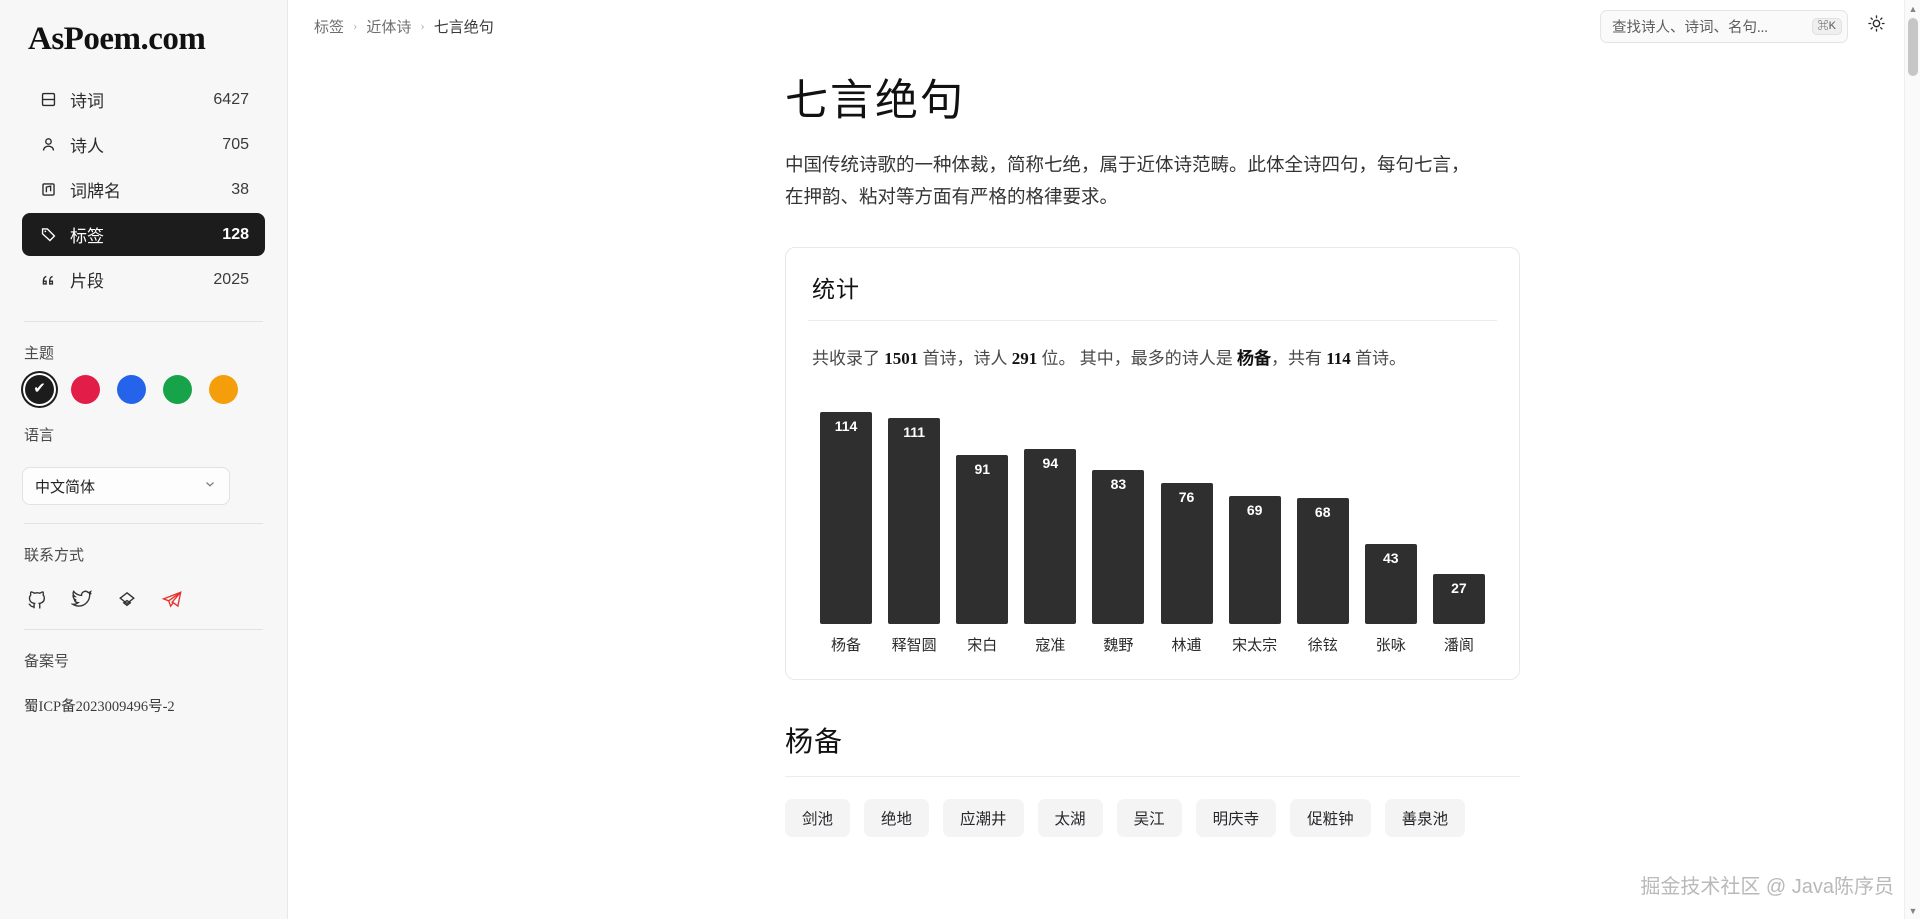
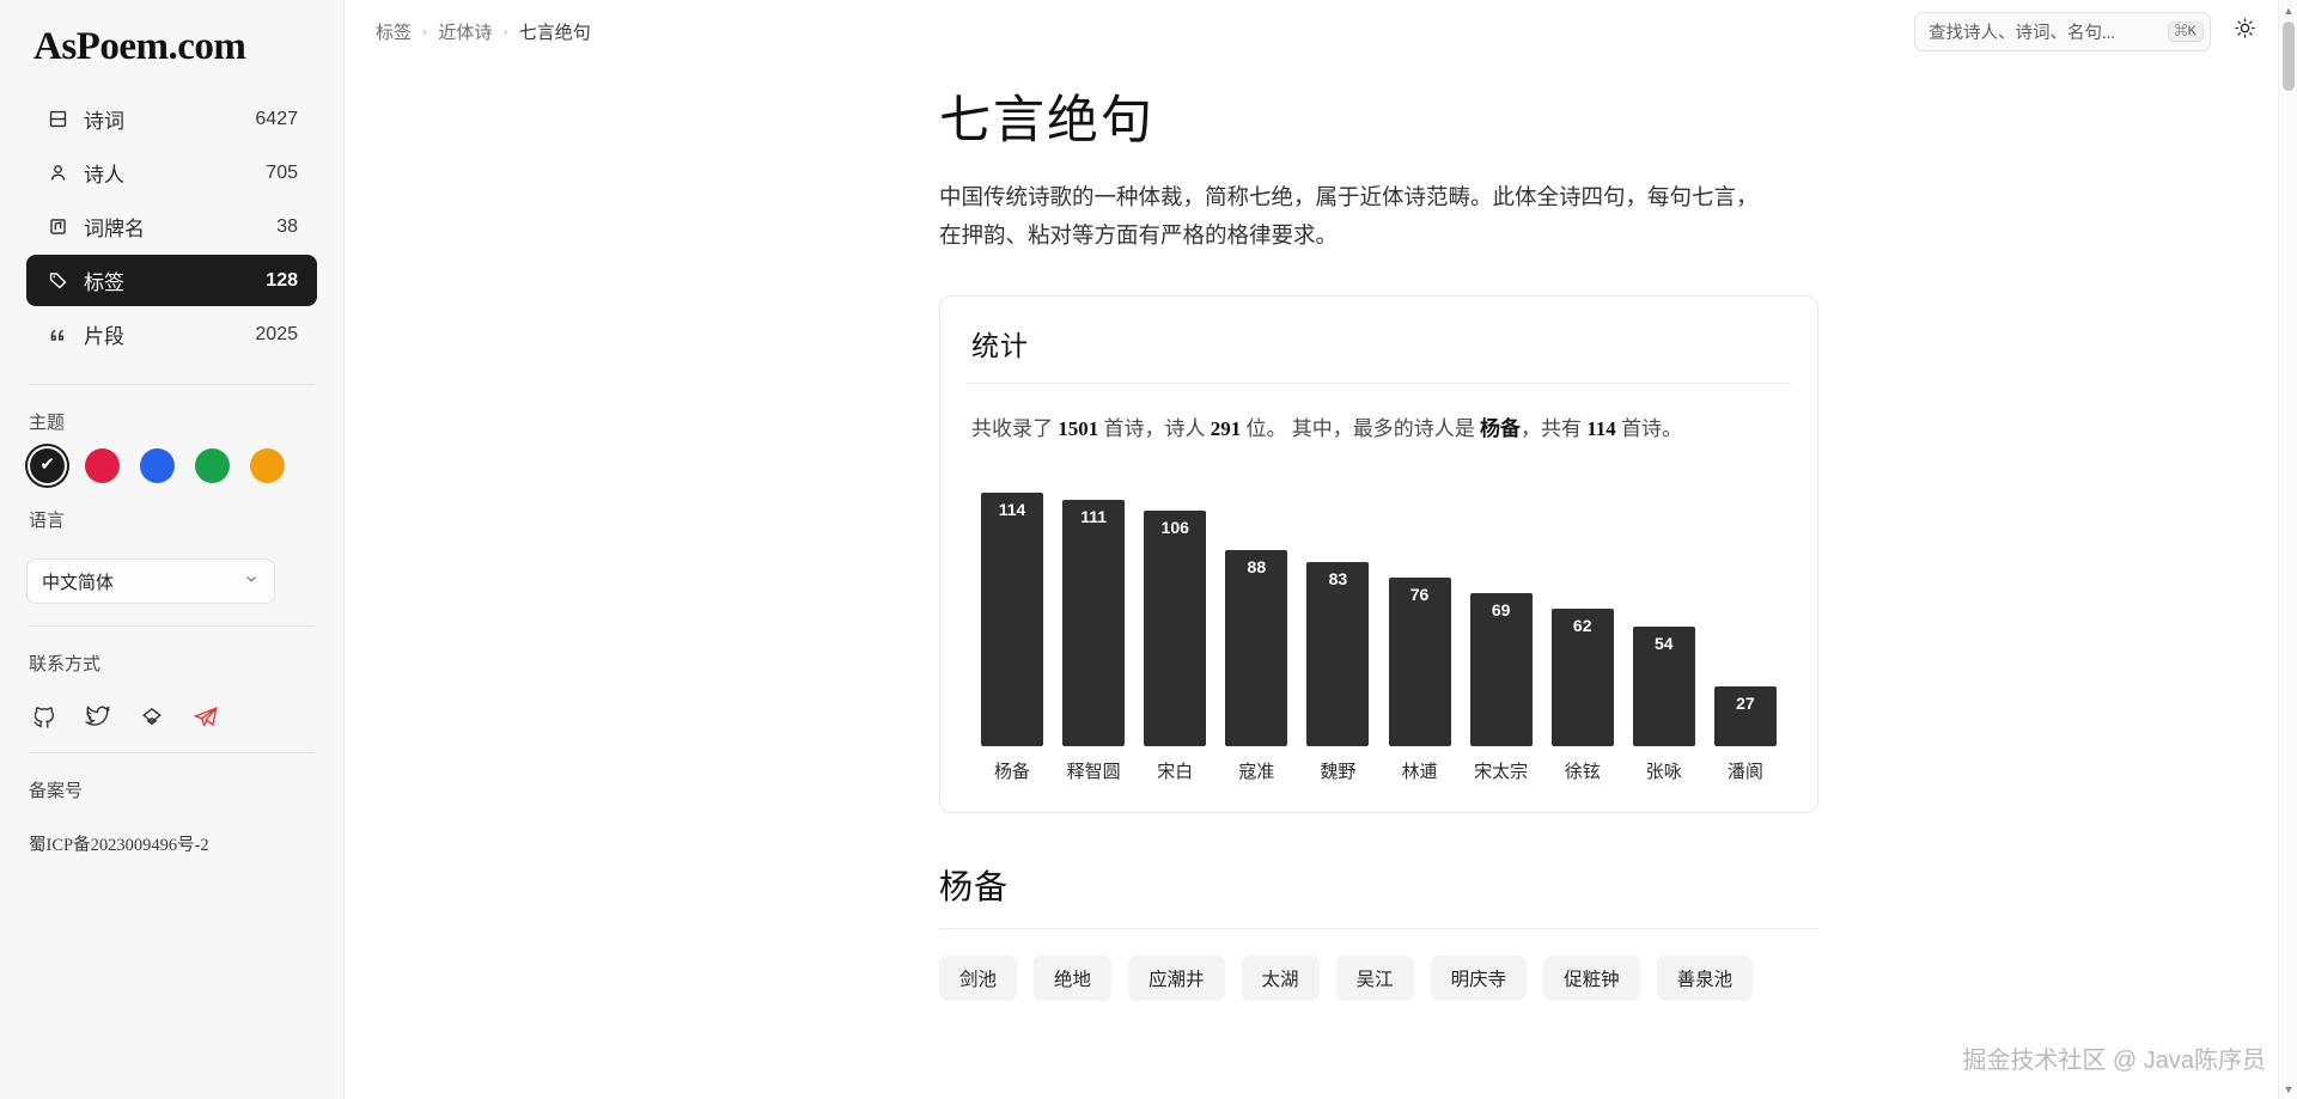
宋白: 91 -> 106
寇准: 94 -> 88
徐铉: 68 -> 62
张咏: 43 -> 54
